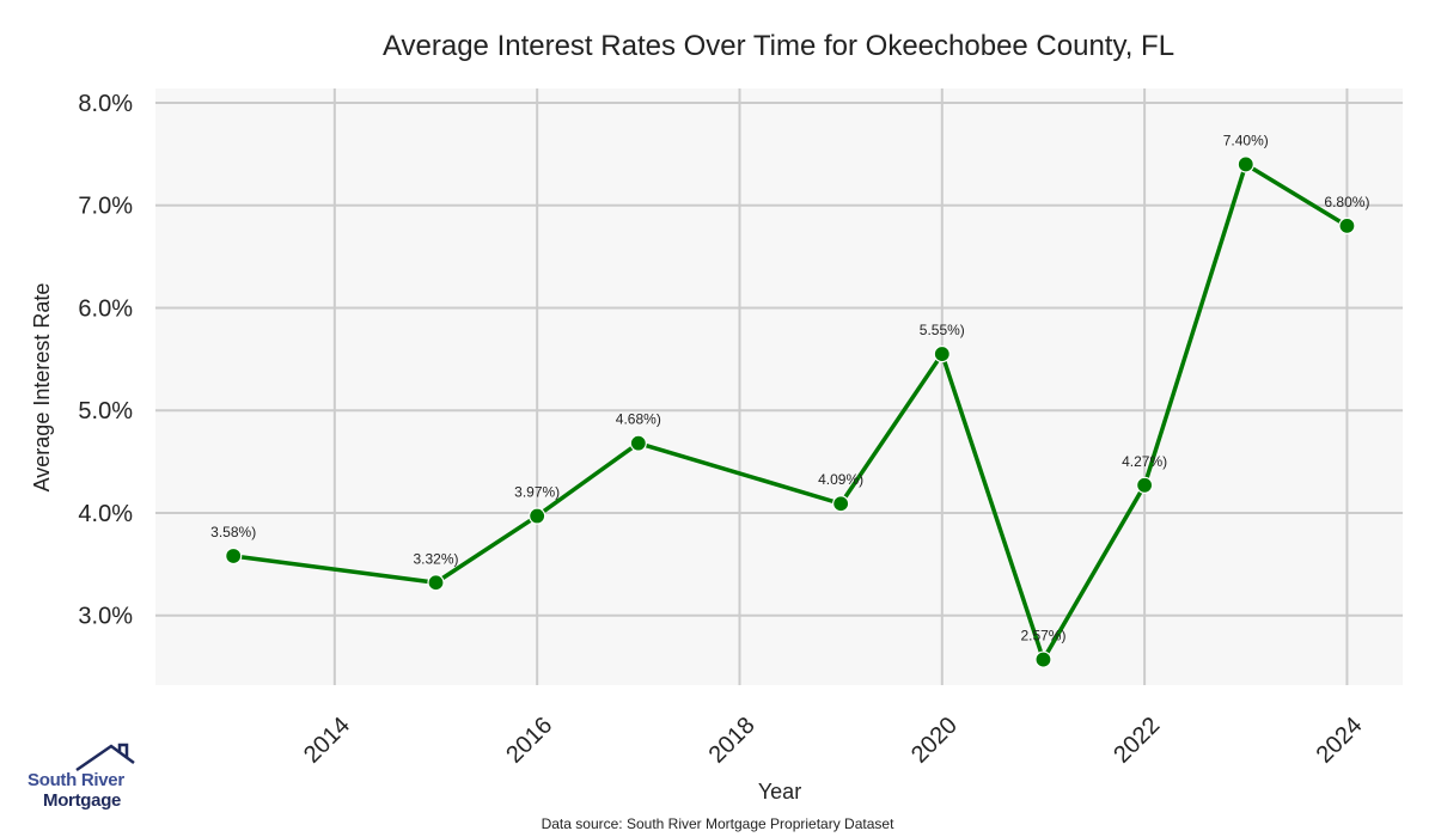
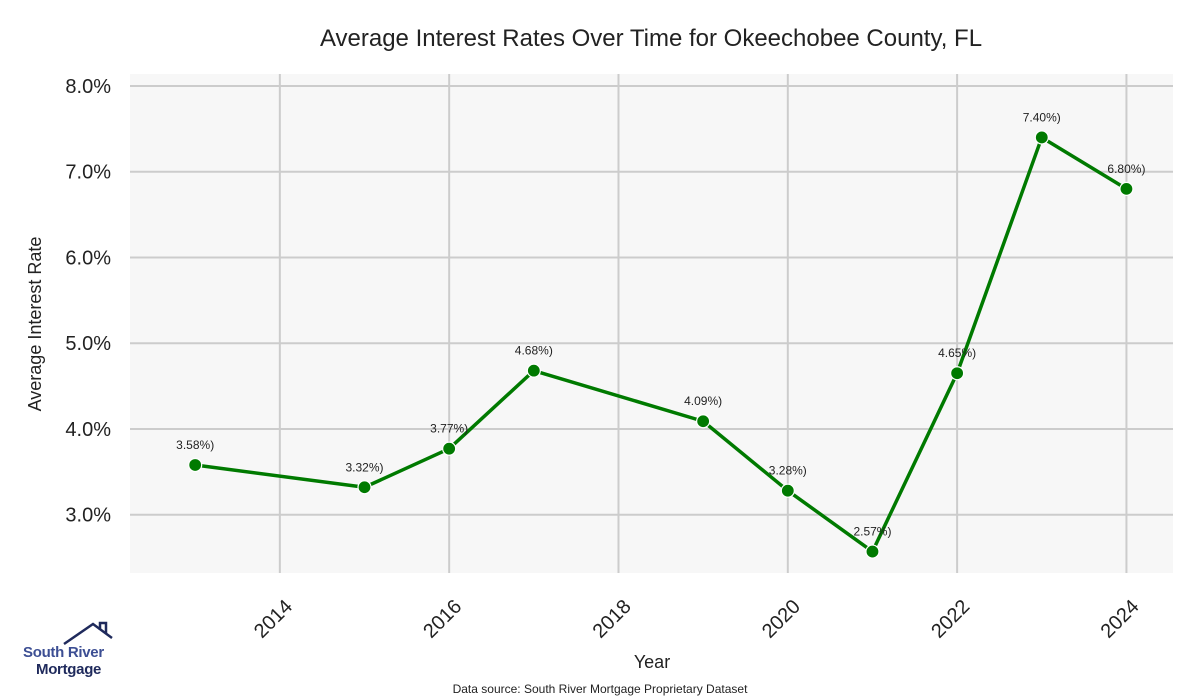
2016: 3.97% -> 3.77%
2020: 5.55% -> 3.28%
2022: 4.27% -> 4.65%
